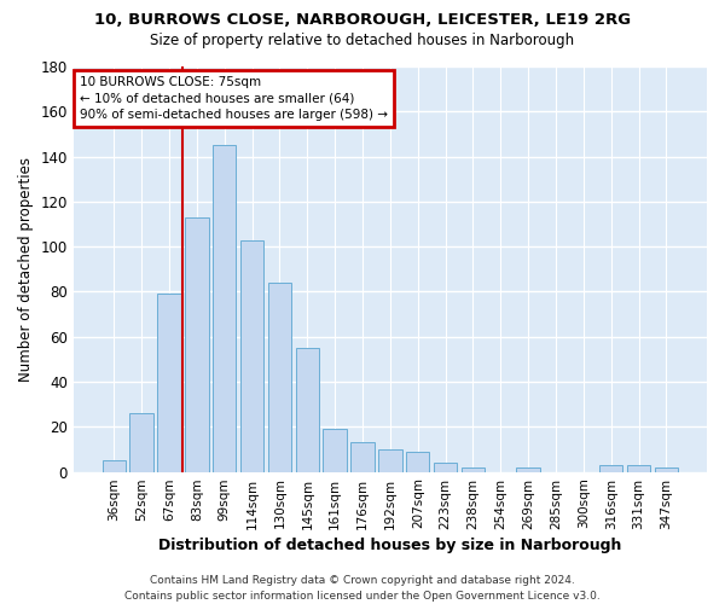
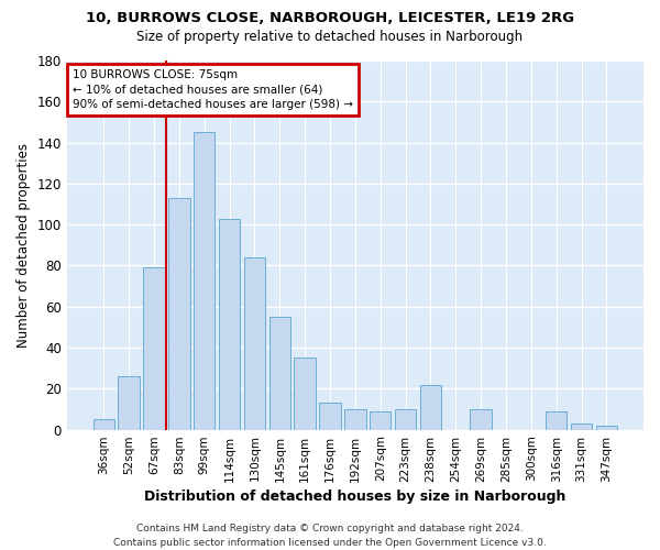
161sqm: 19 -> 35
223sqm: 4 -> 10
238sqm: 2 -> 22
269sqm: 2 -> 10
316sqm: 3 -> 9
